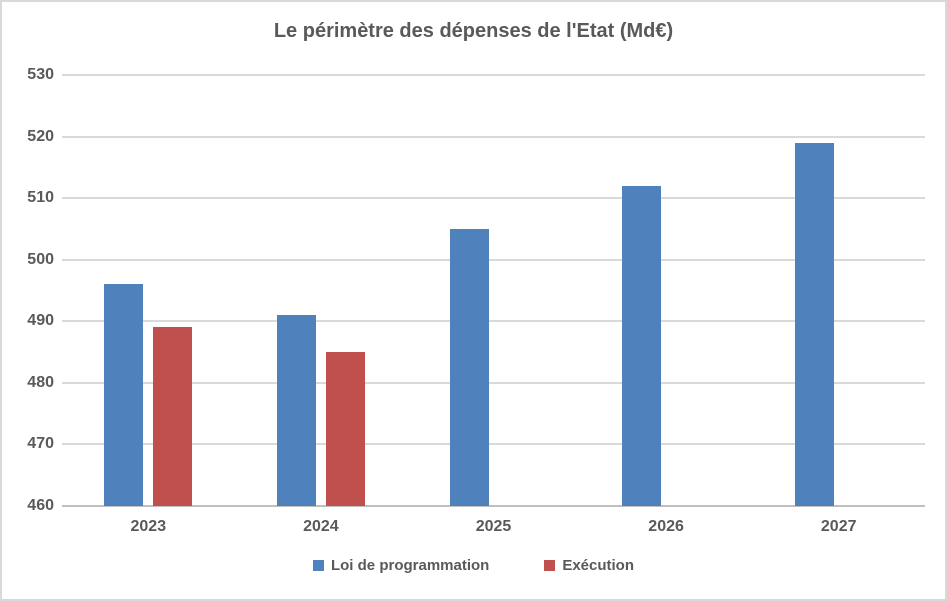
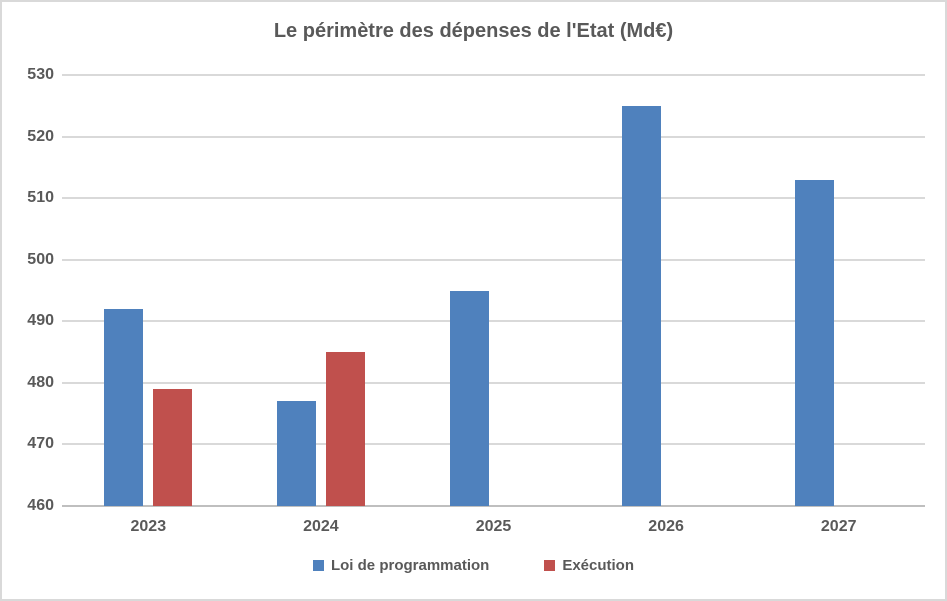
Loi de programmation/2023: 496 -> 492
Exécution/2023: 489 -> 479
Loi de programmation/2024: 491 -> 477
Loi de programmation/2025: 505 -> 495
Loi de programmation/2026: 512 -> 525
Loi de programmation/2027: 519 -> 513
